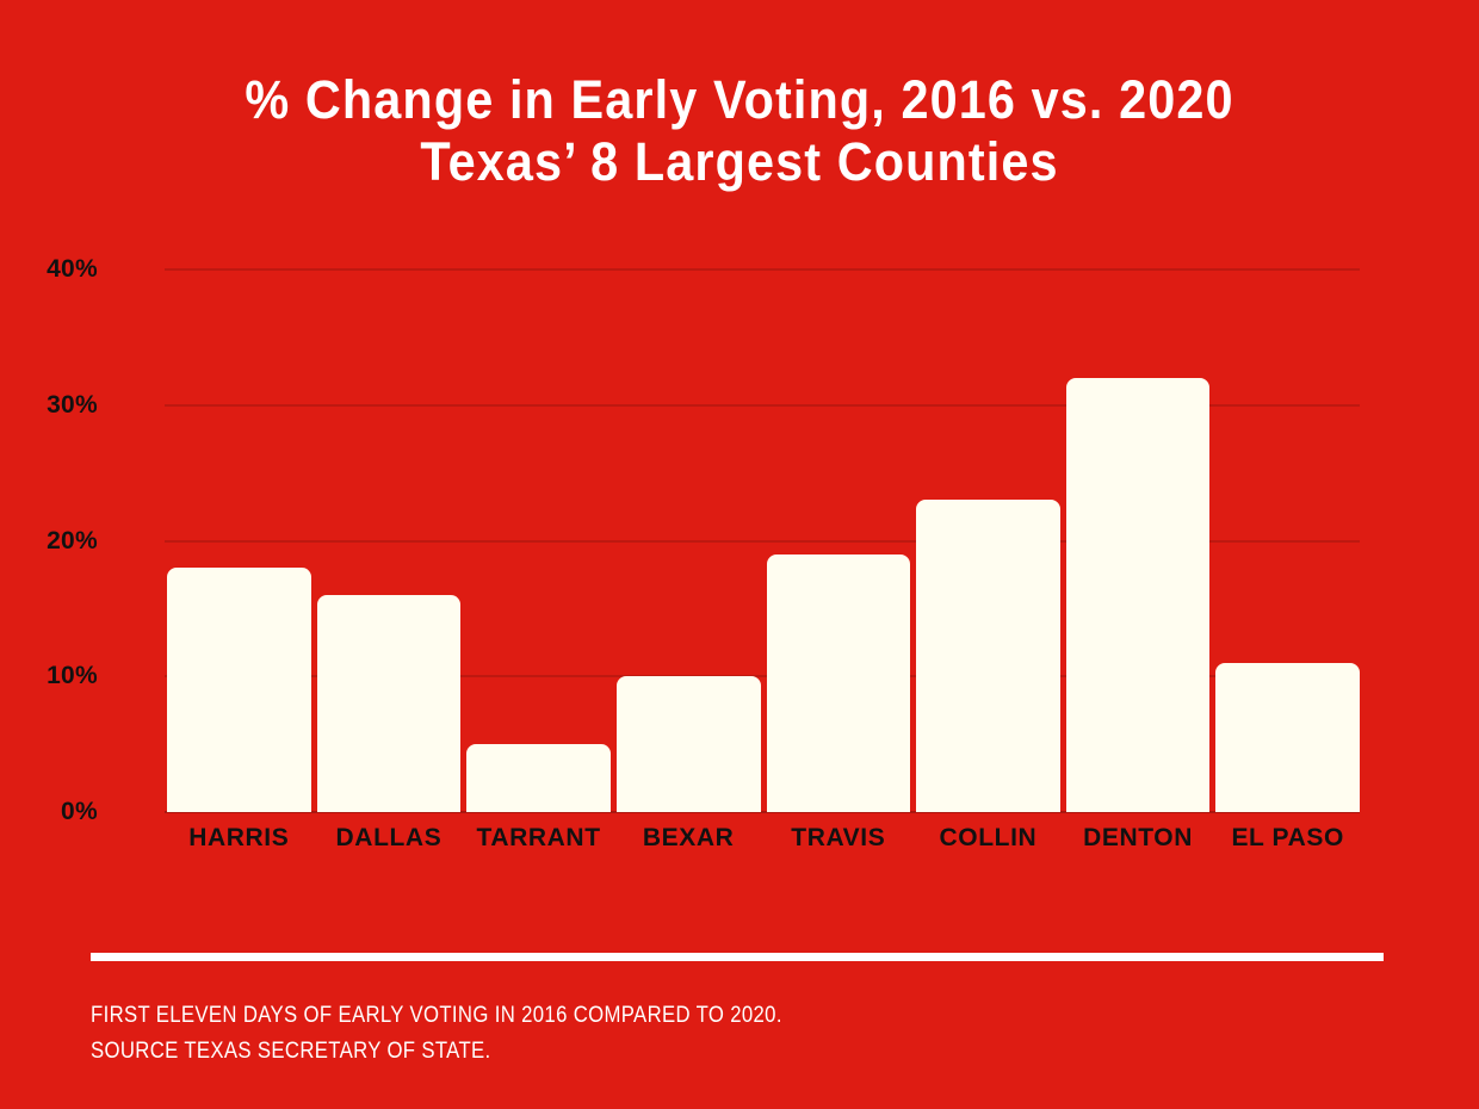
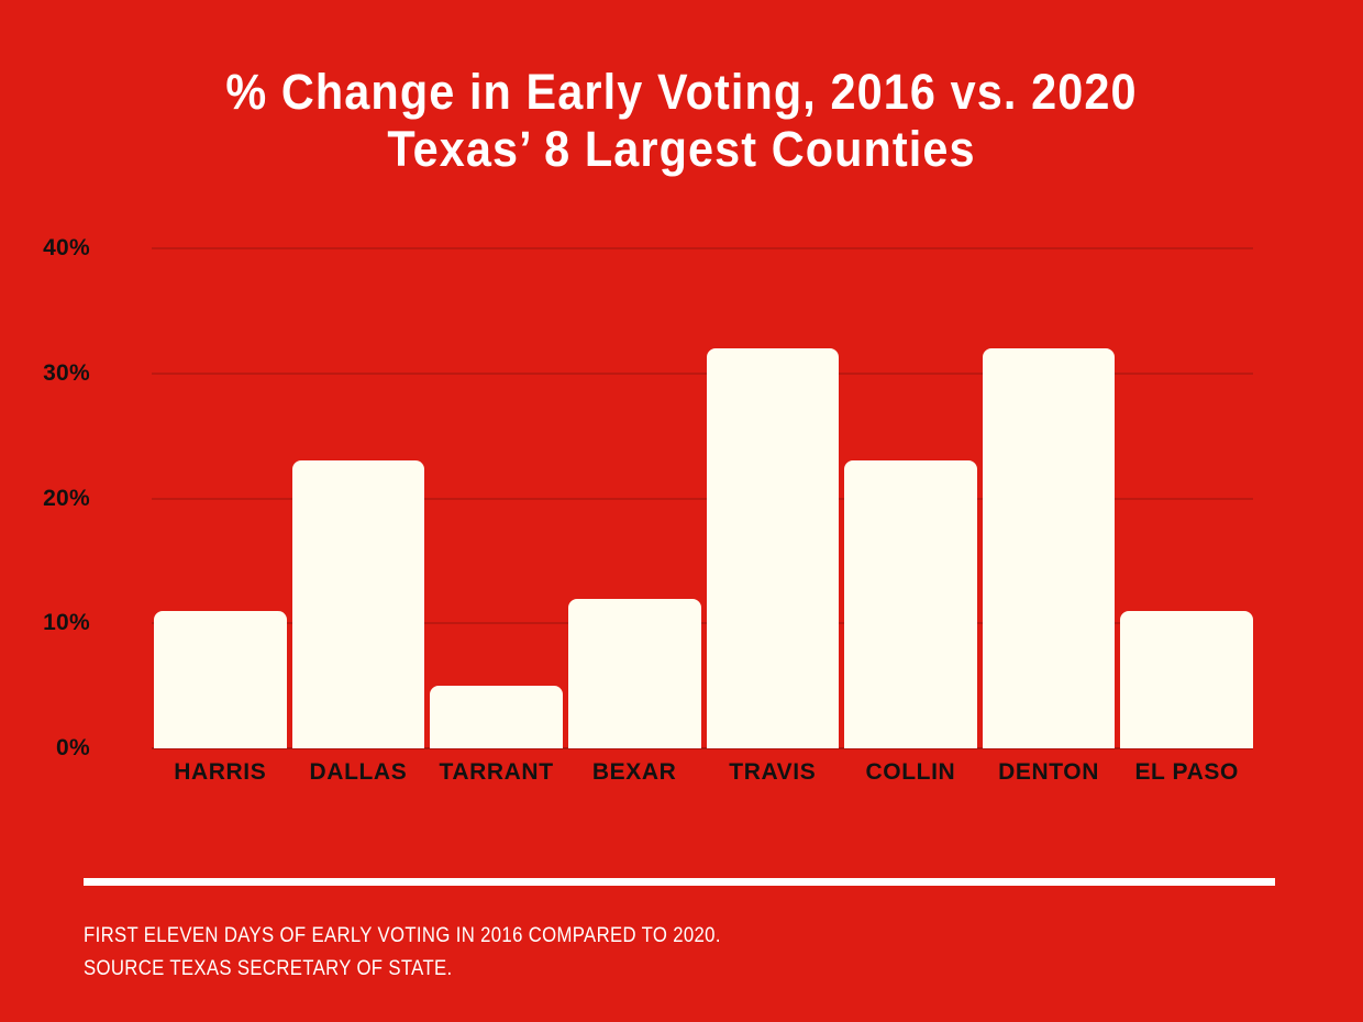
HARRIS: 18% -> 11%
DALLAS: 16% -> 23%
BEXAR: 10% -> 12%
TRAVIS: 19% -> 32%
